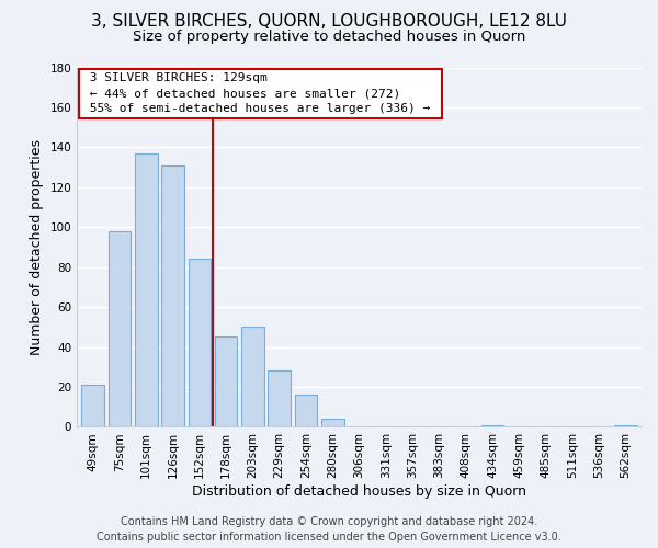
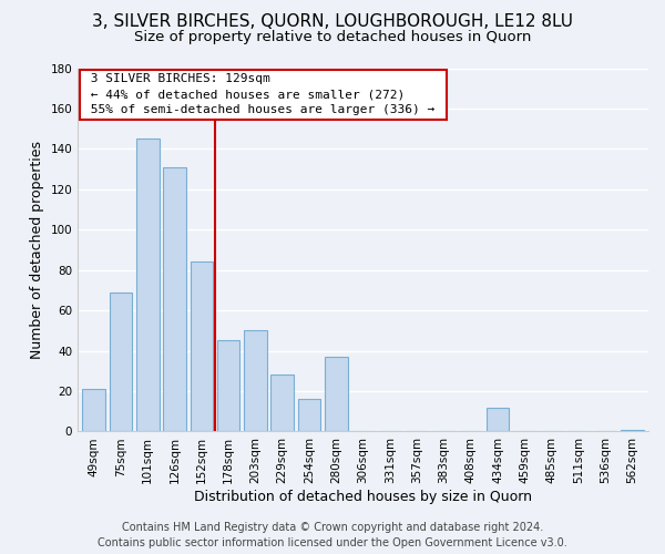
75sqm: 98 -> 69
101sqm: 137 -> 145
280sqm: 4 -> 37
434sqm: 1 -> 12
